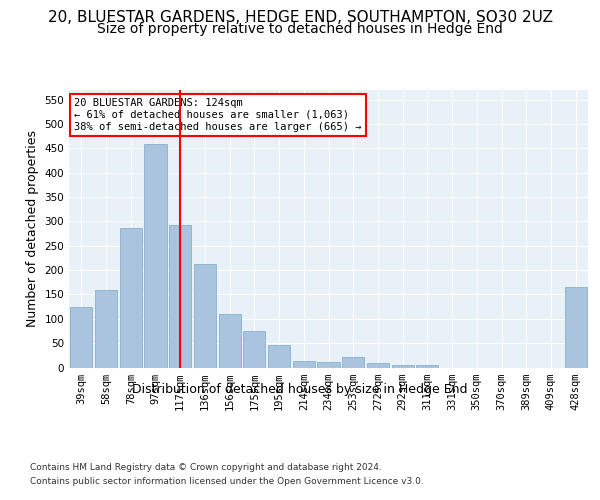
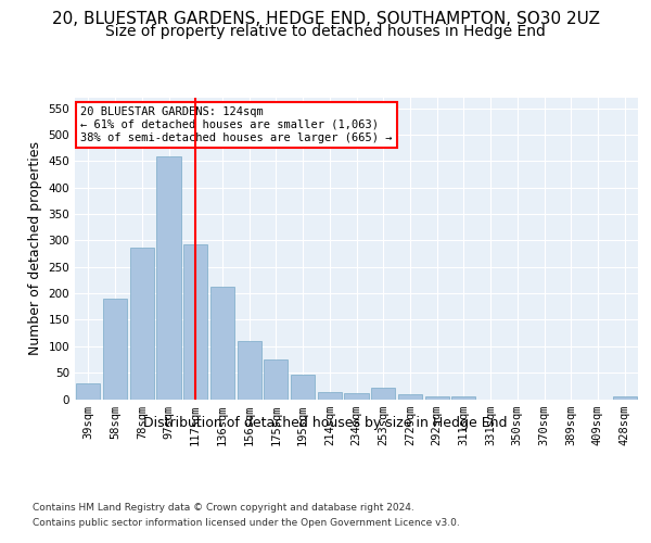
39sqm: 125 -> 30
58sqm: 160 -> 190
428sqm: 165 -> 5
